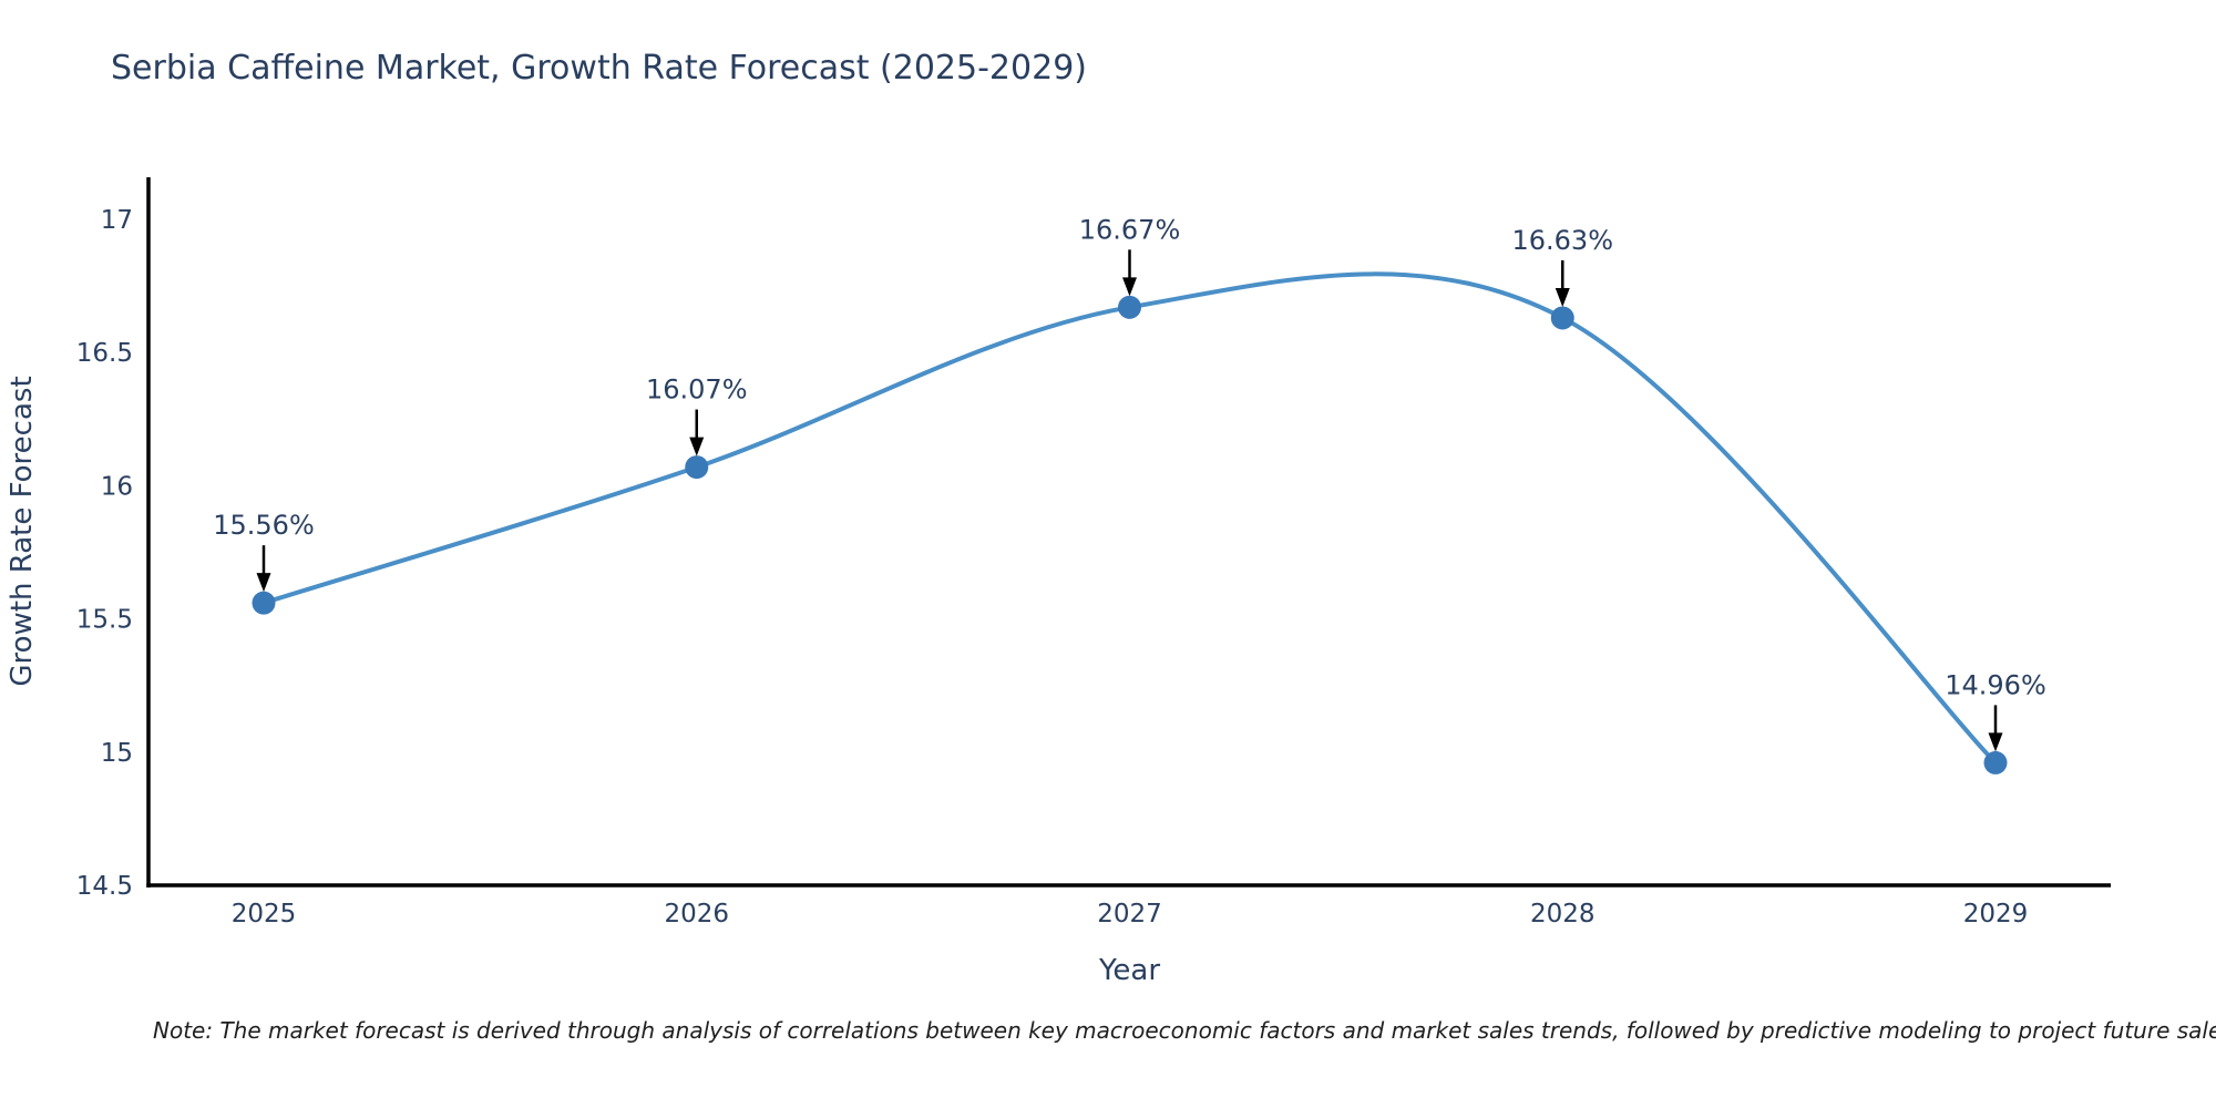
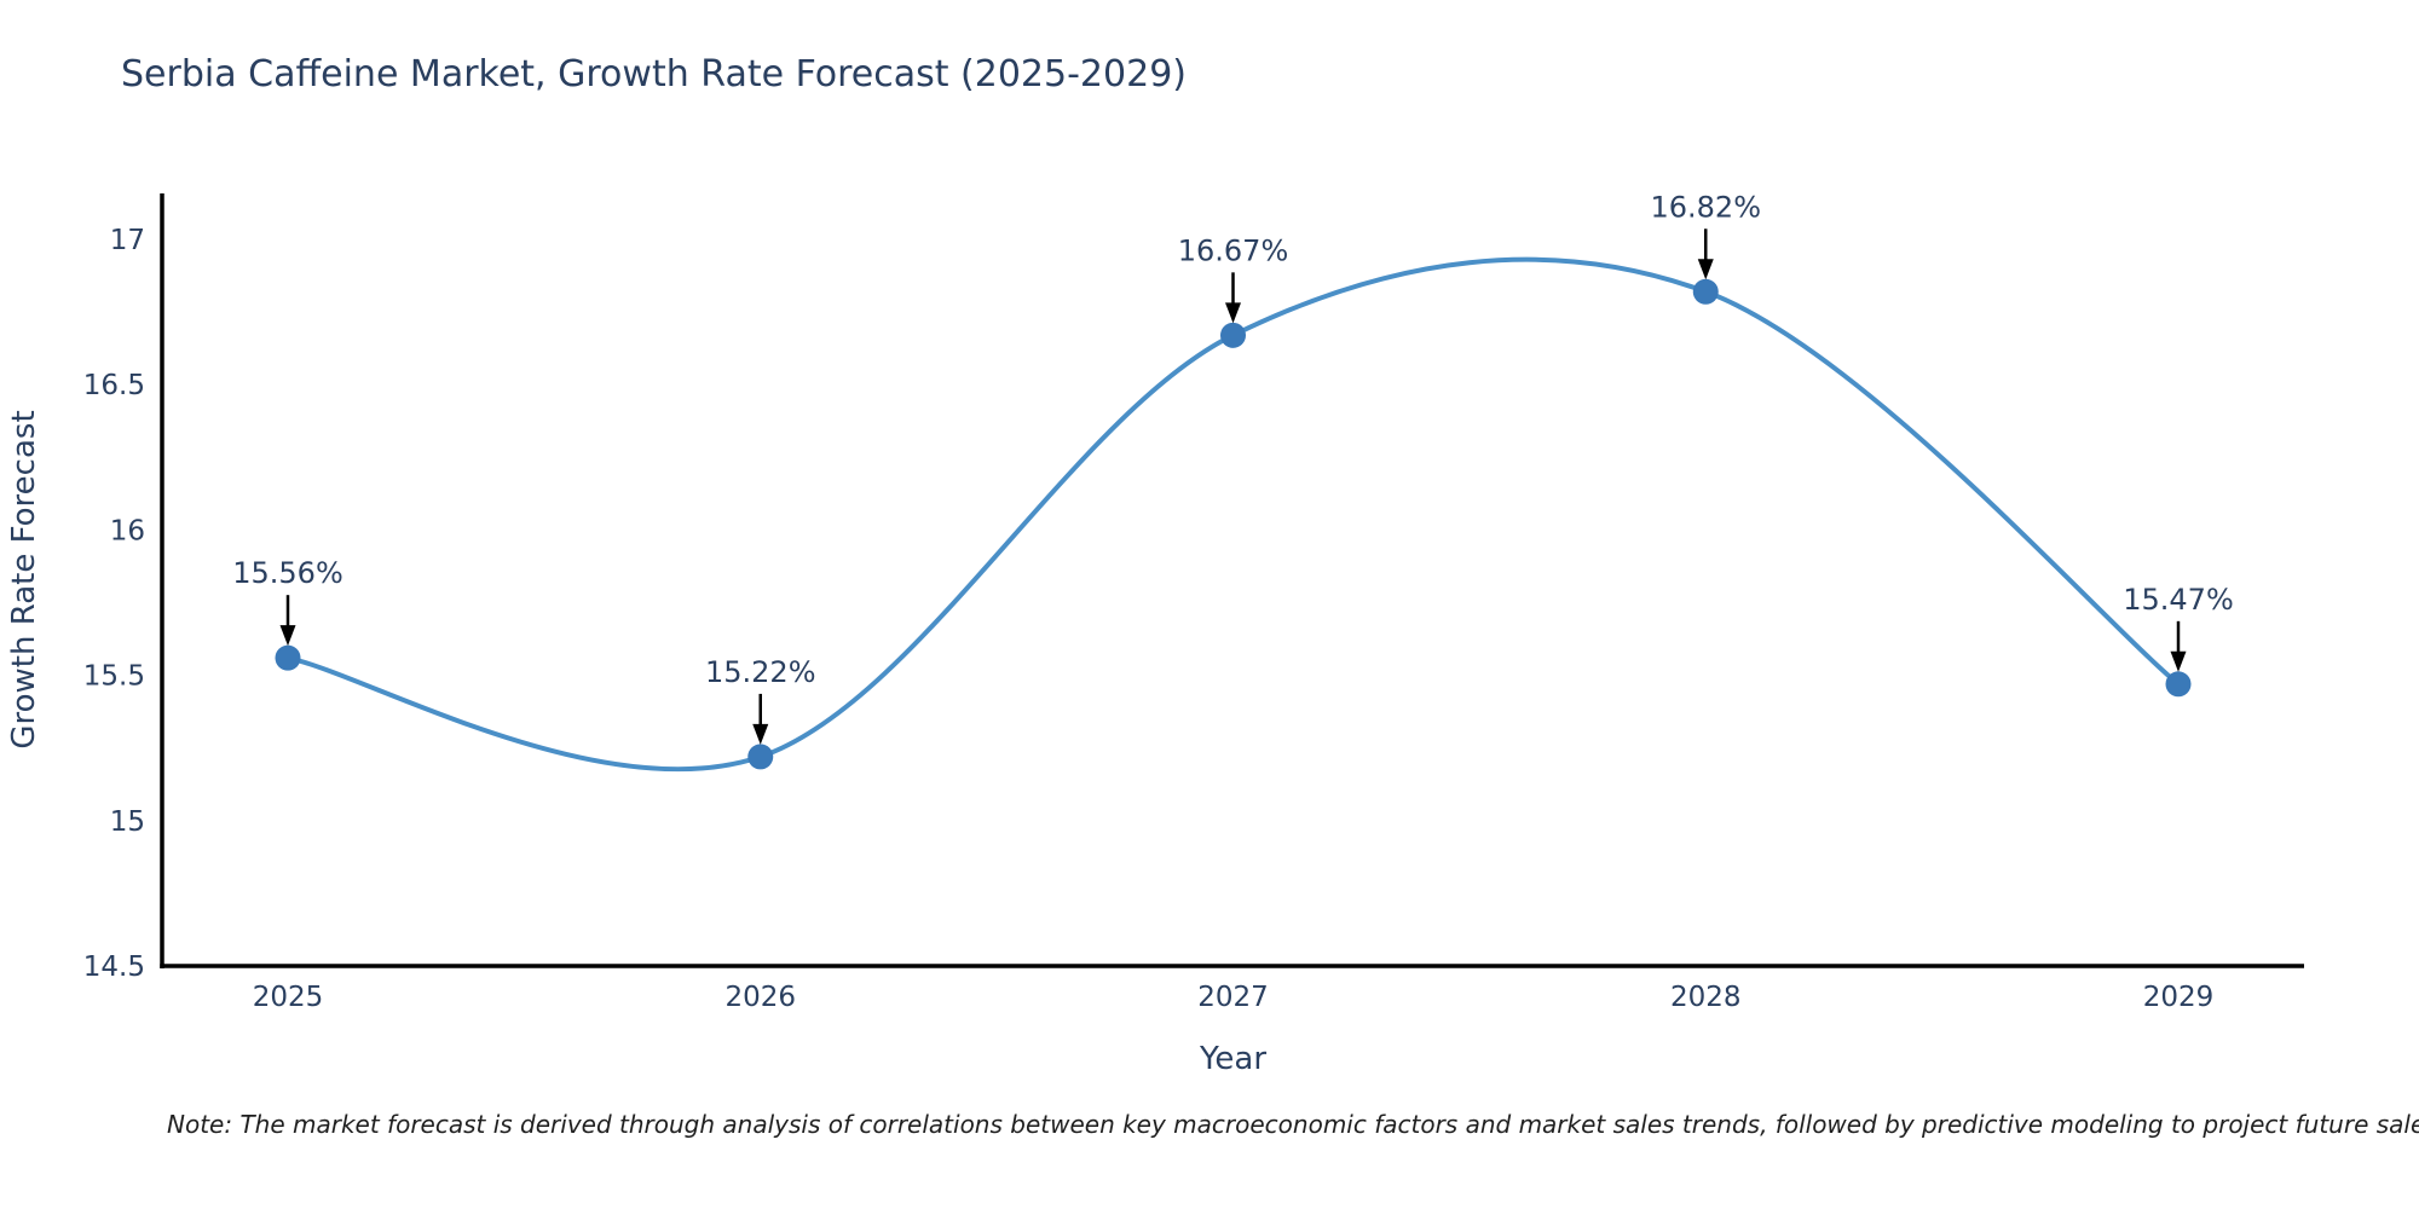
2026: 16.07% -> 15.22%
2028: 16.63% -> 16.82%
2029: 14.96% -> 15.47%
